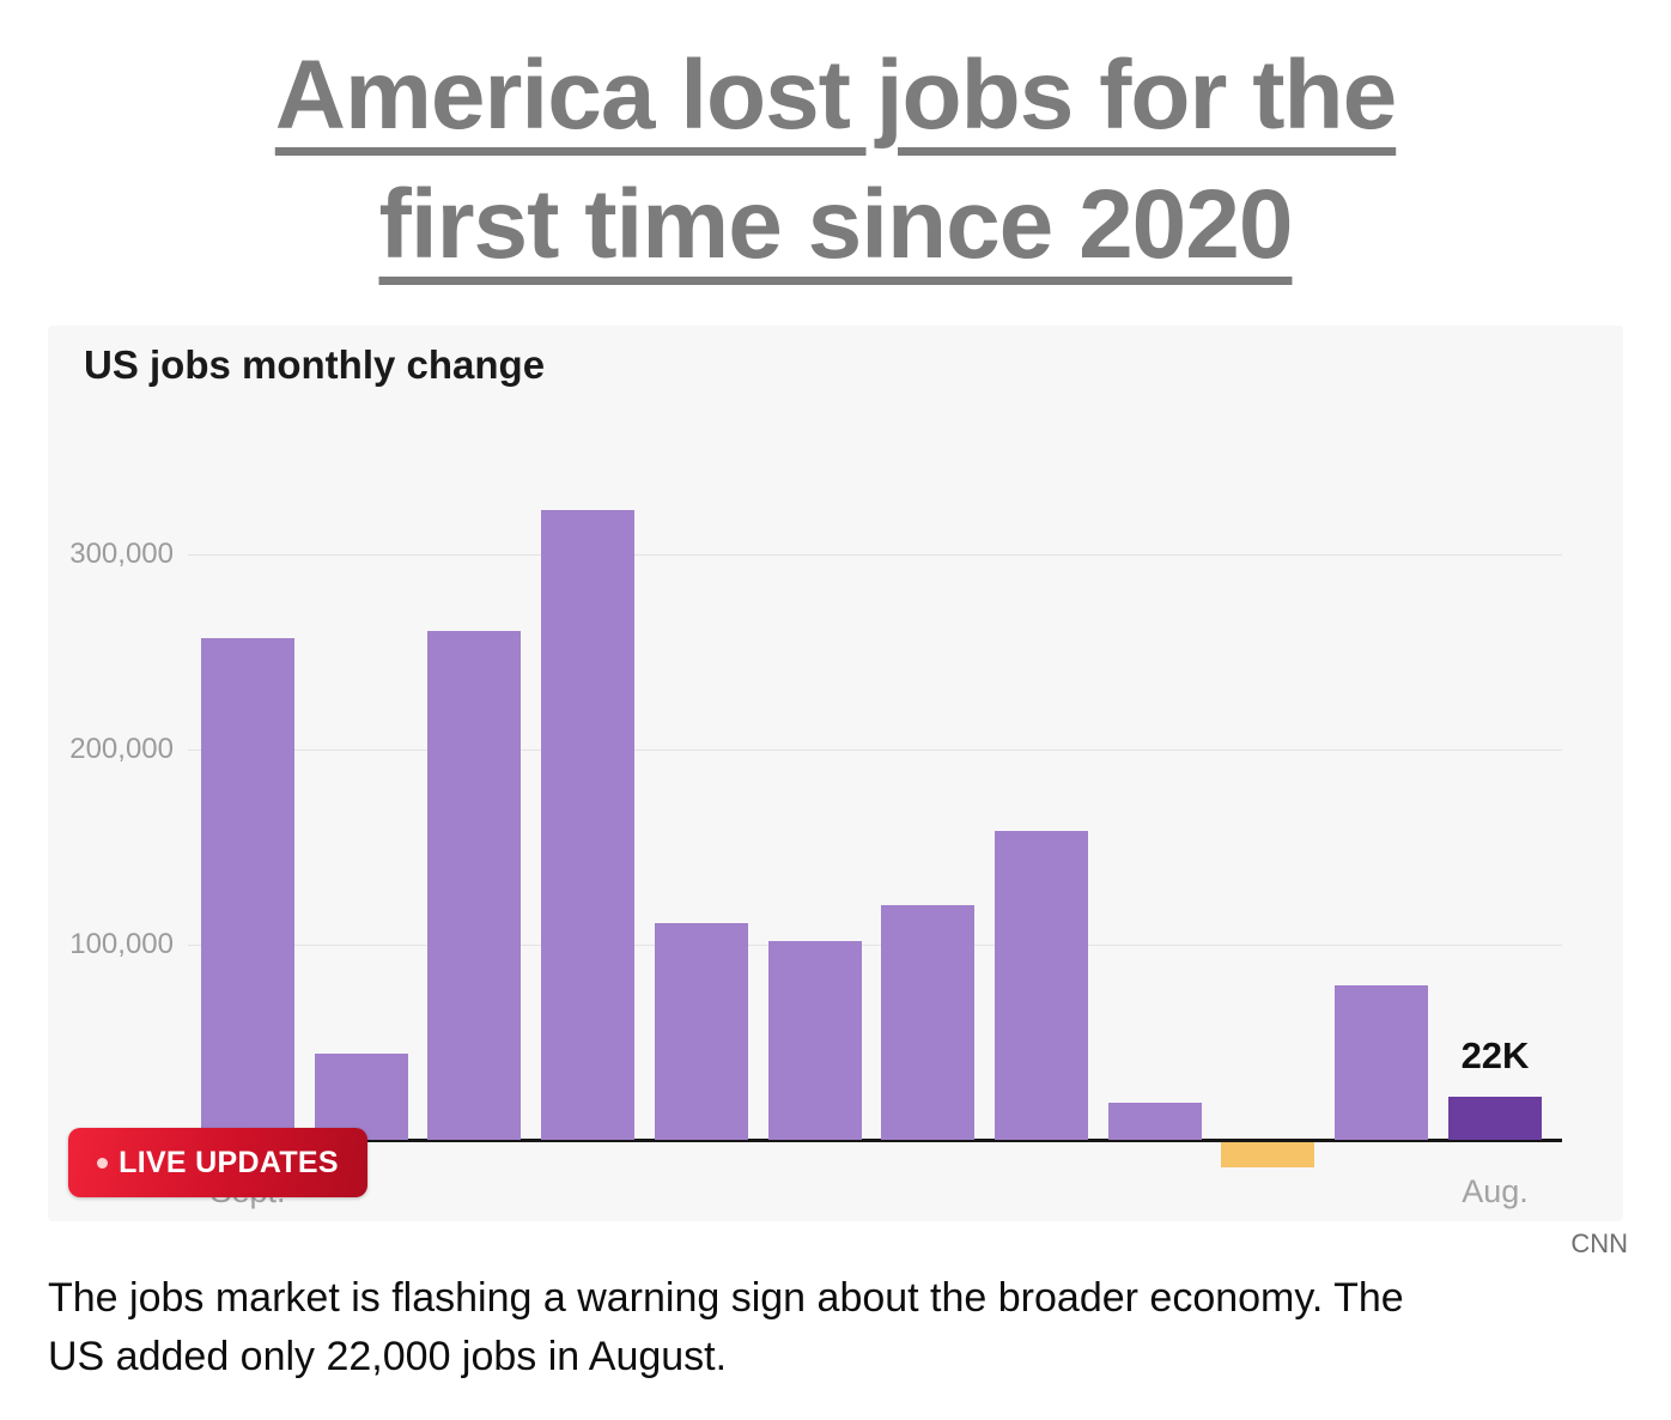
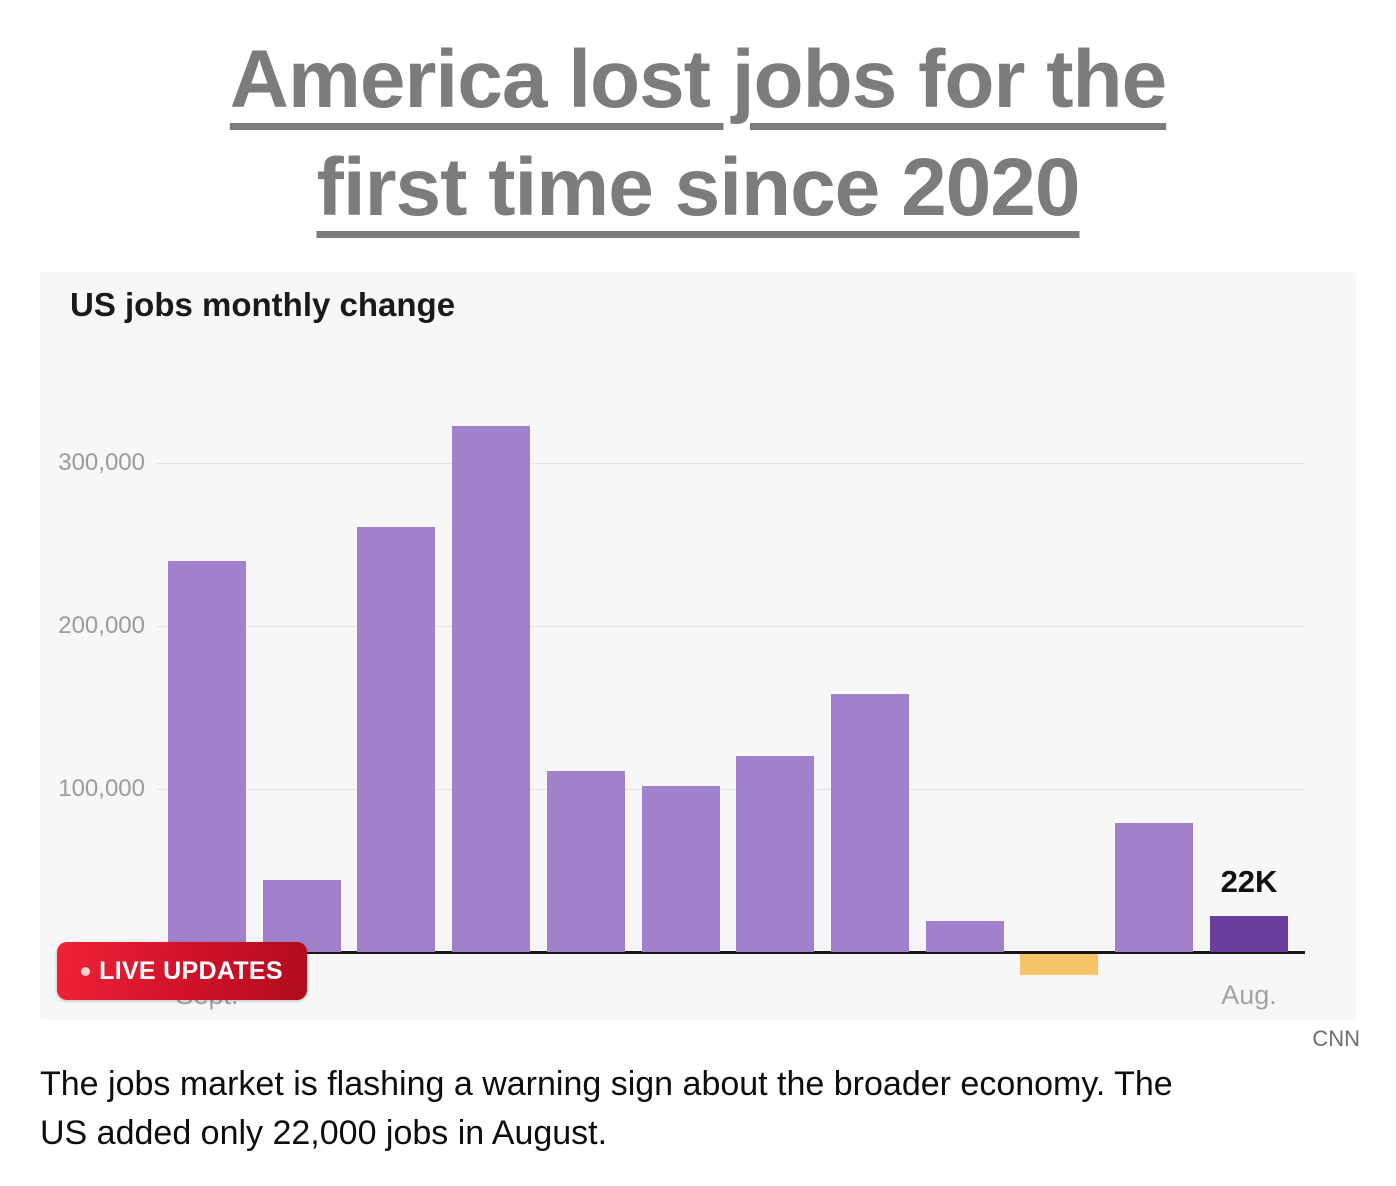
Sept.: 257000 -> 240000
